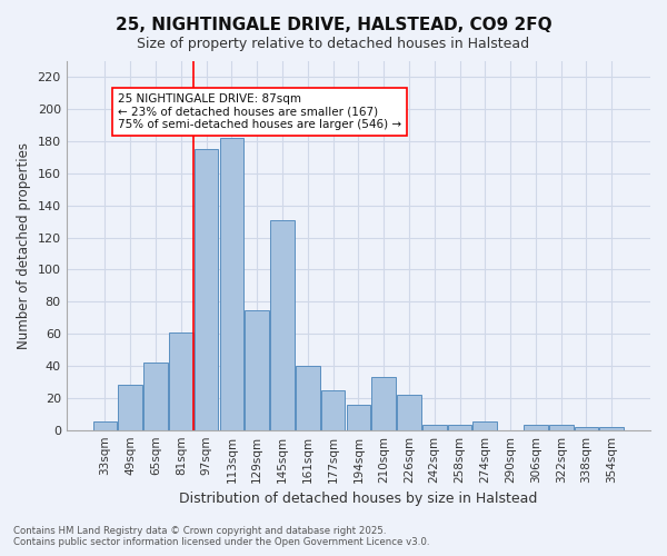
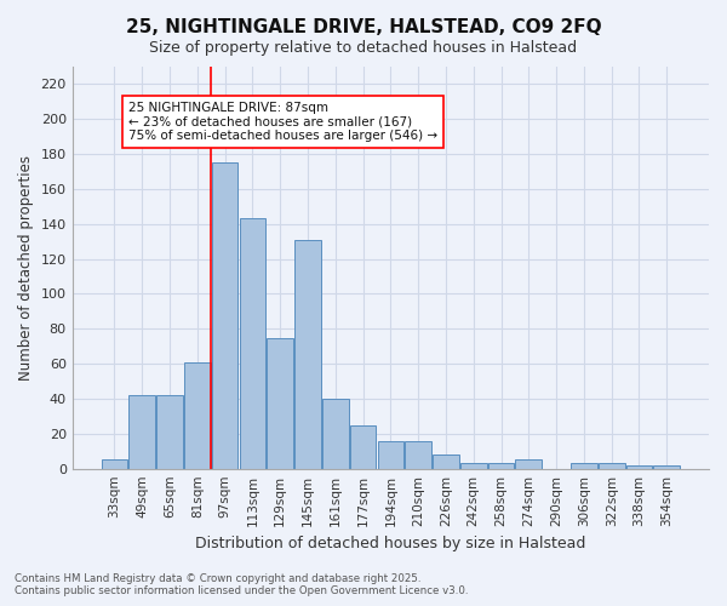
49sqm: 28 -> 42
113sqm: 182 -> 143
210sqm: 33 -> 16
226sqm: 22 -> 8
